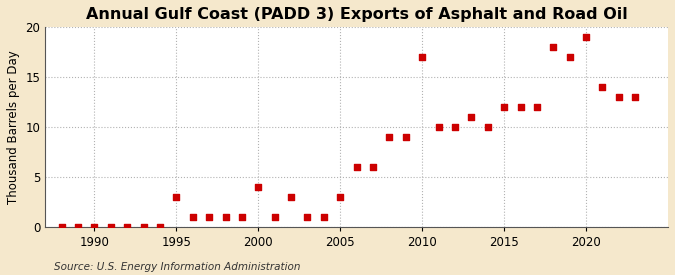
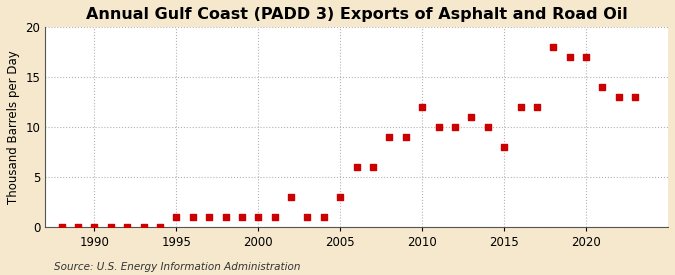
1995: 3 -> 1
2000: 4 -> 1
2010: 17 -> 12
2015: 12 -> 8
2020: 19 -> 17
